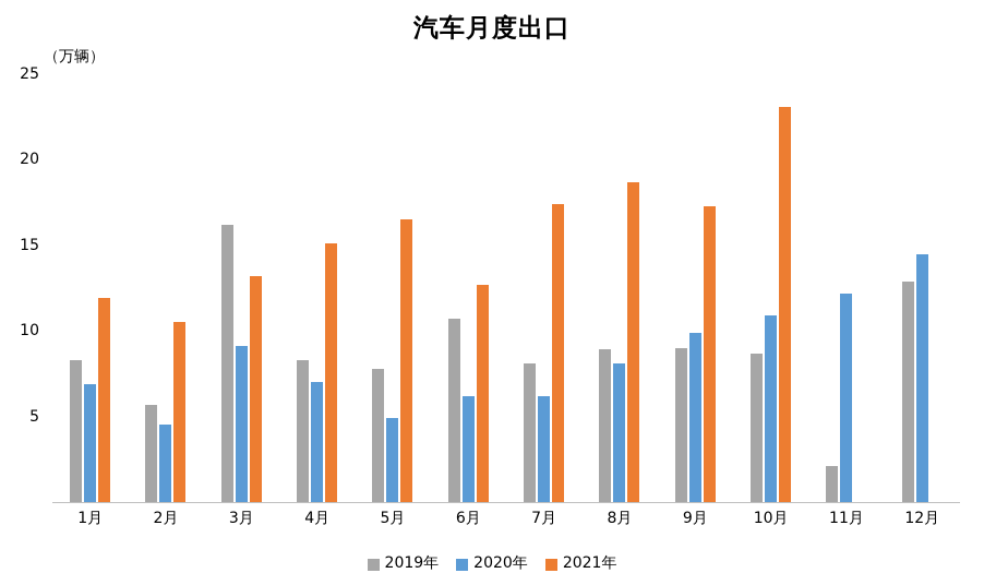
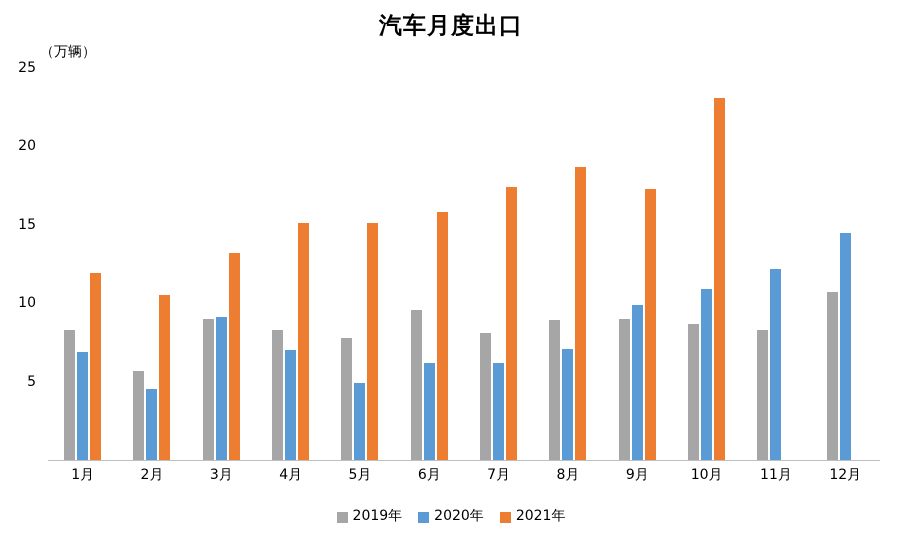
2019年/3月: 16.2 -> 9.0
2021年/5月: 16.5 -> 15.1
2019年/6月: 10.7 -> 9.6
2021年/6月: 12.7 -> 15.8
2020年/8月: 8.1 -> 7.1
2019年/11月: 2.1 -> 8.3
2019年/12月: 12.9 -> 10.7
